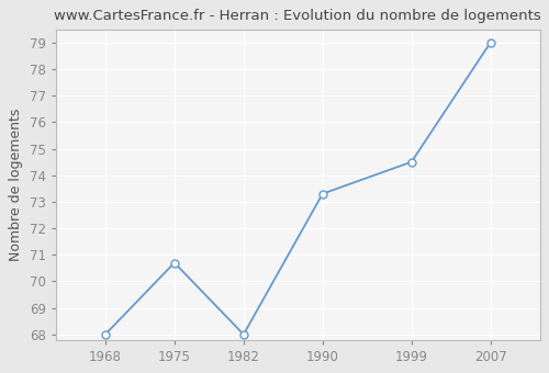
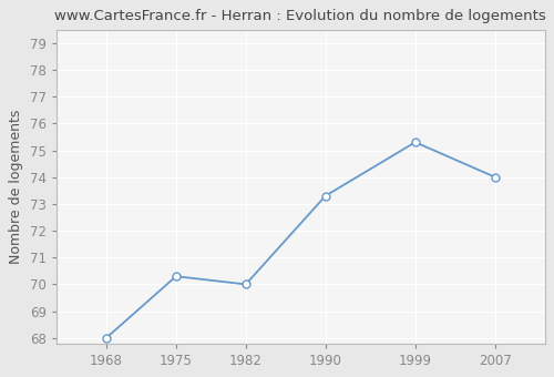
1975: 70.7 -> 70.3
1982: 68.0 -> 70.0
1999: 74.5 -> 75.3
2007: 79.0 -> 74.0
